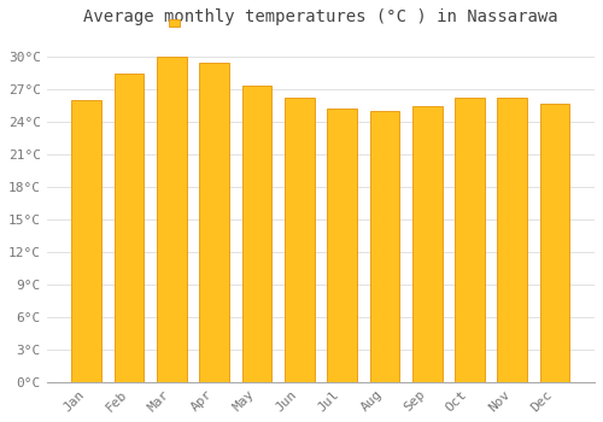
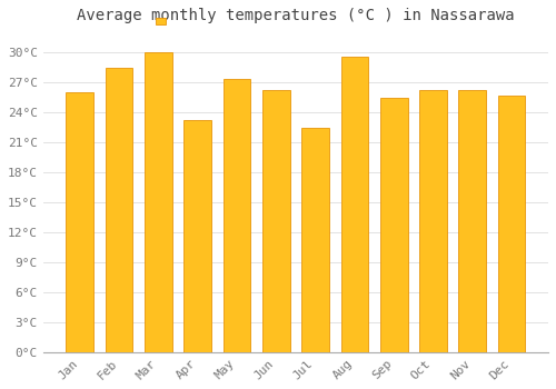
Apr: 29.5°C -> 23.2°C
Jul: 25.2°C -> 22.4°C
Aug: 25.0°C -> 29.6°C
